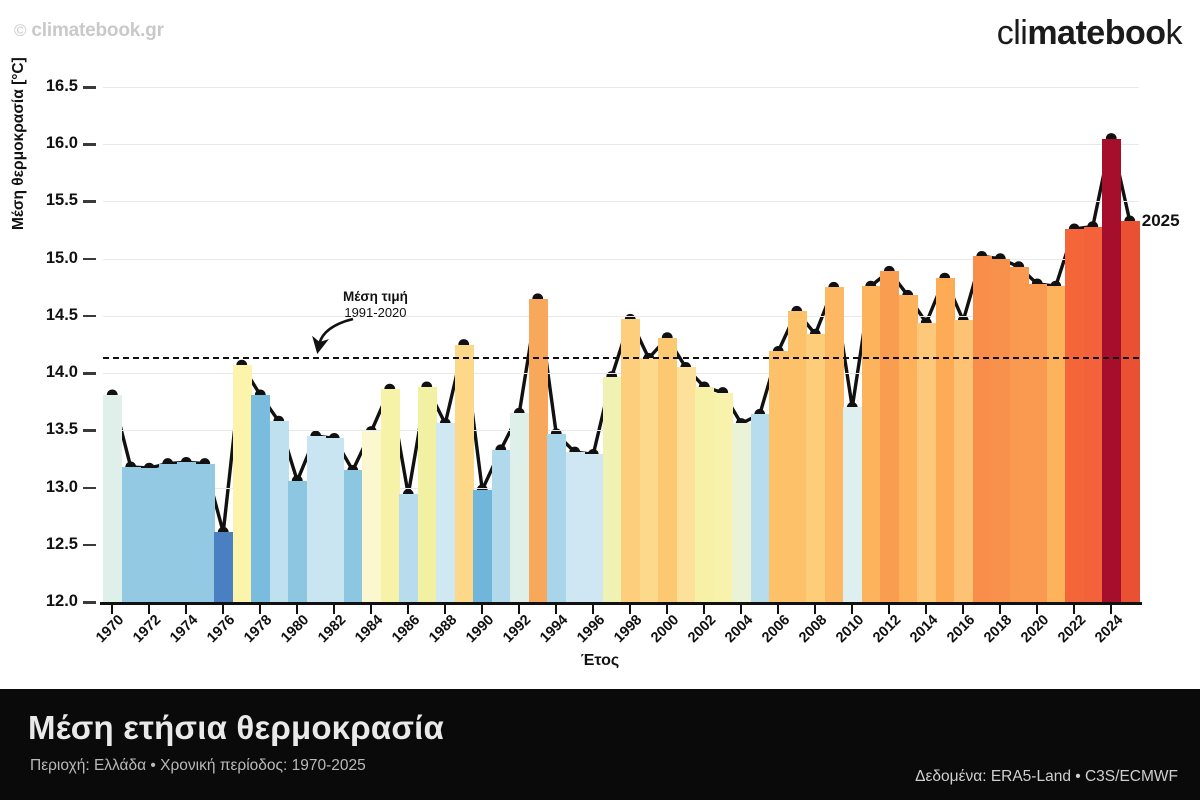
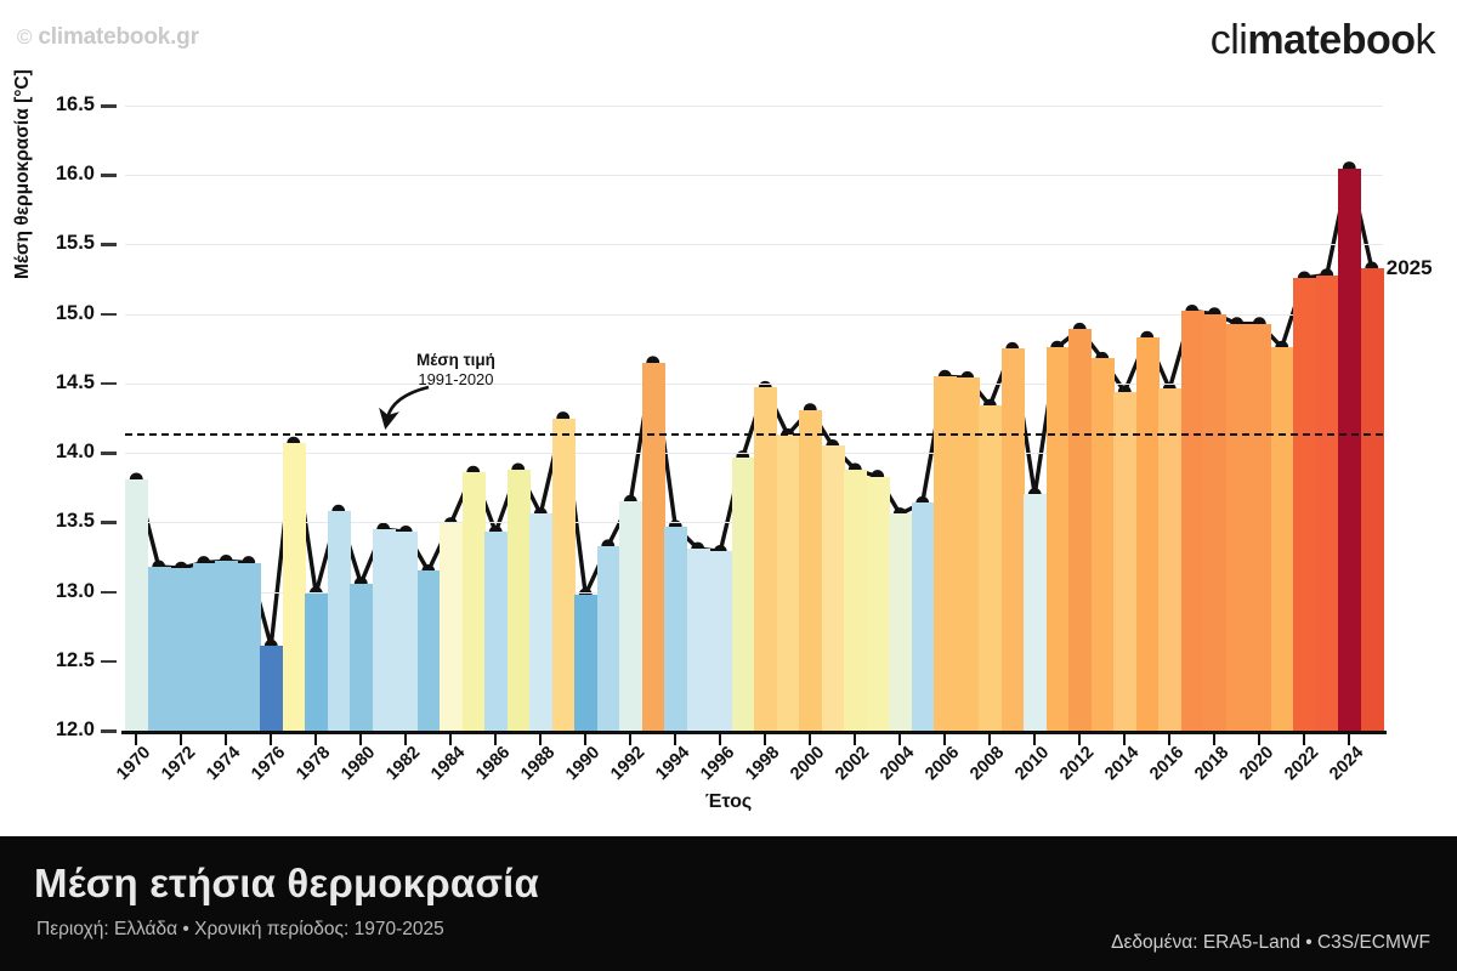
1978: 13.81 -> 12.99
1986: 12.94 -> 13.43
2006: 14.19 -> 14.55
2020: 14.78 -> 14.93
